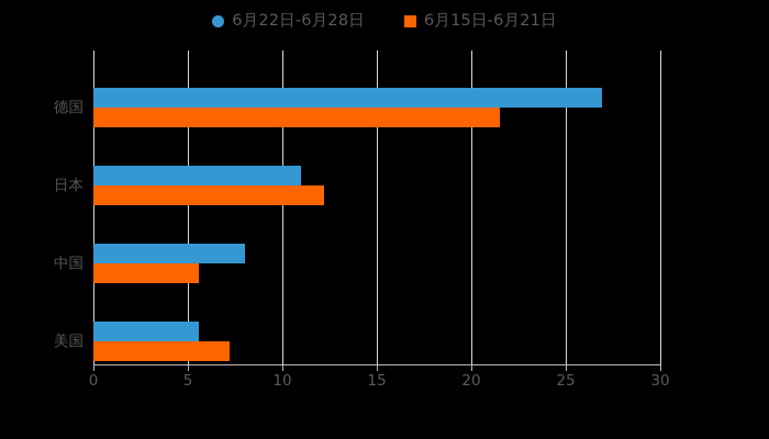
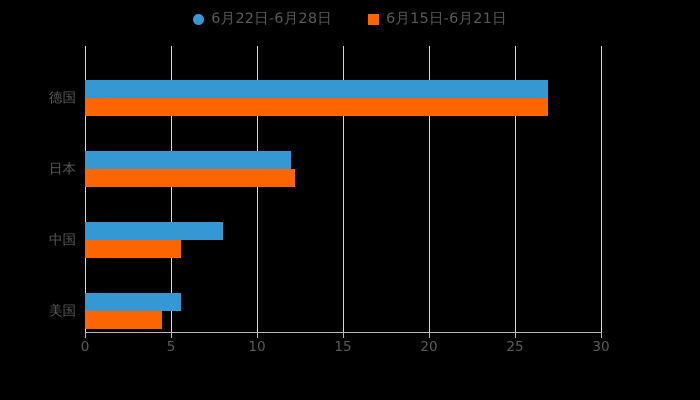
6月15日-6月21日/德国: 21.5 -> 26.9
6月22日-6月28日/日本: 11.0 -> 12.0
6月15日-6月21日/美国: 7.2 -> 4.5
